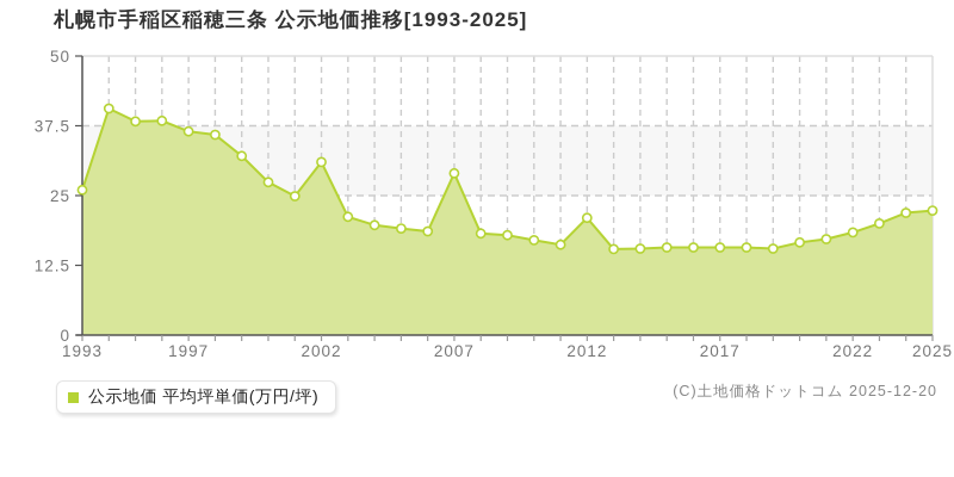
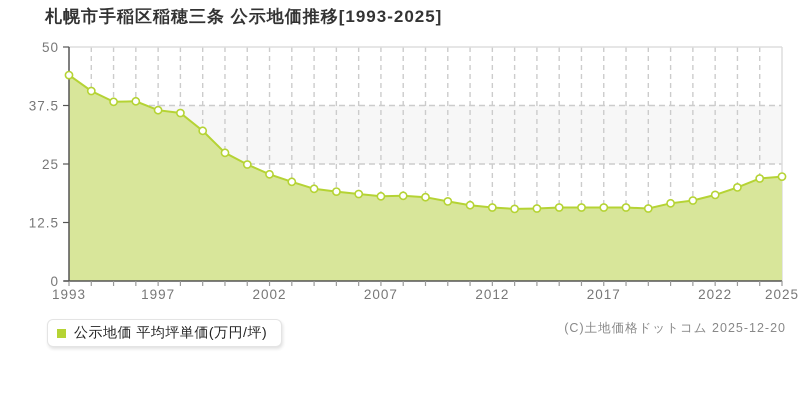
1993: 26 -> 44
2002: 31 -> 23
2007: 29 -> 18
2012: 21 -> 16
